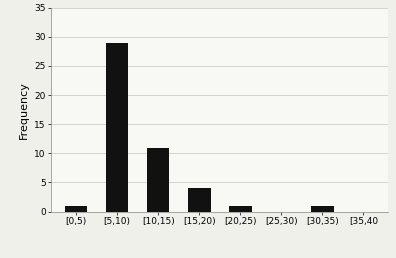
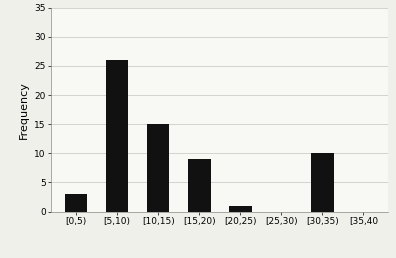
[0,5): 1 -> 3
[5,10): 29 -> 26
[10,15): 11 -> 15
[15,20): 4 -> 9
[30,35): 1 -> 10
